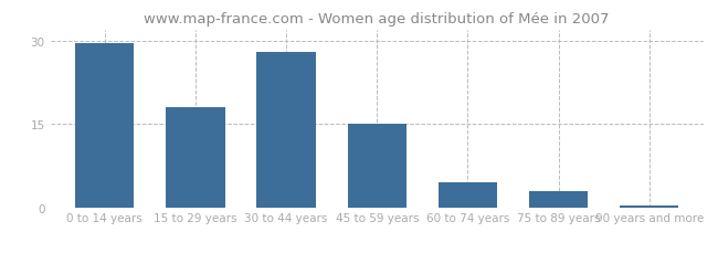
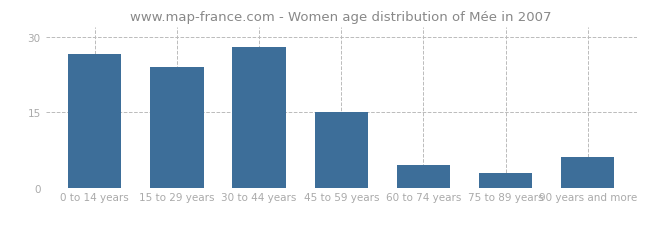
0 to 14 years: 29.5 -> 26.6
15 to 29 years: 18.0 -> 24.0
90 years and more: 0.3 -> 6.0
